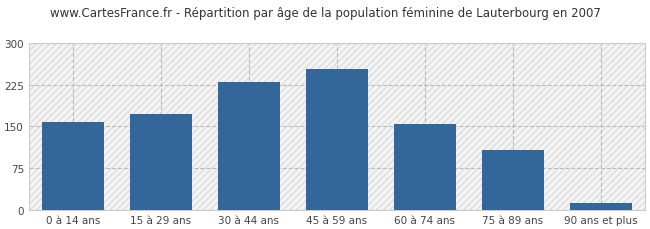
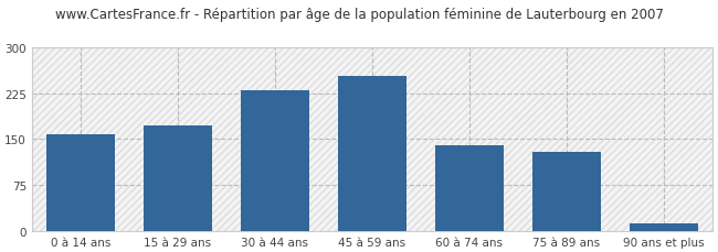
60 à 74 ans: 154 -> 140
75 à 89 ans: 107 -> 130
